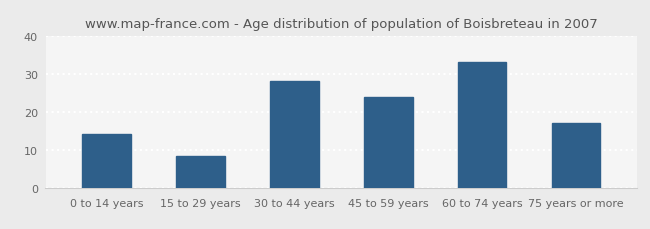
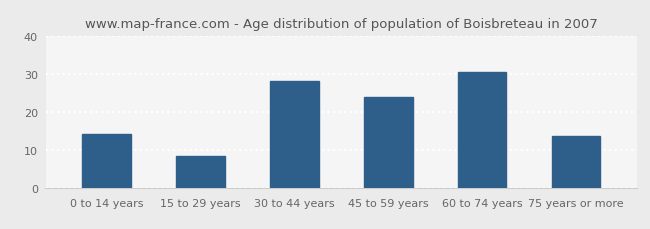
60 to 74 years: 33.0 -> 30.5
75 years or more: 17.0 -> 13.5
